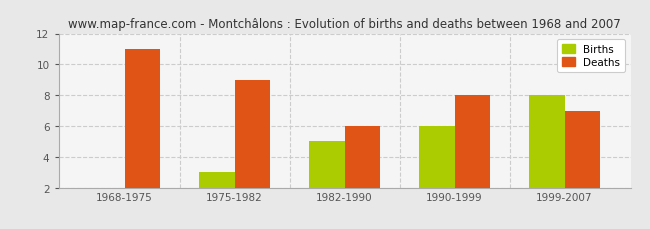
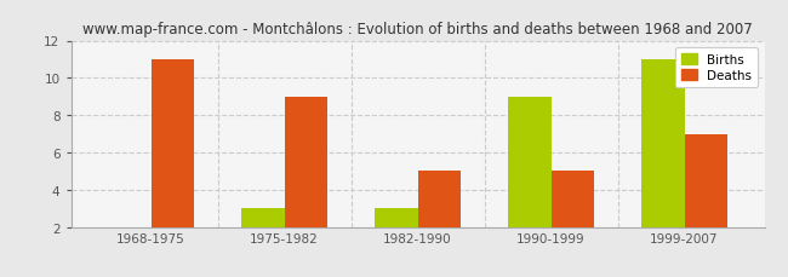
Births/1982-1990: 5 -> 3
Deaths/1982-1990: 6 -> 5
Births/1990-1999: 6 -> 9
Deaths/1990-1999: 8 -> 5
Births/1999-2007: 8 -> 11
